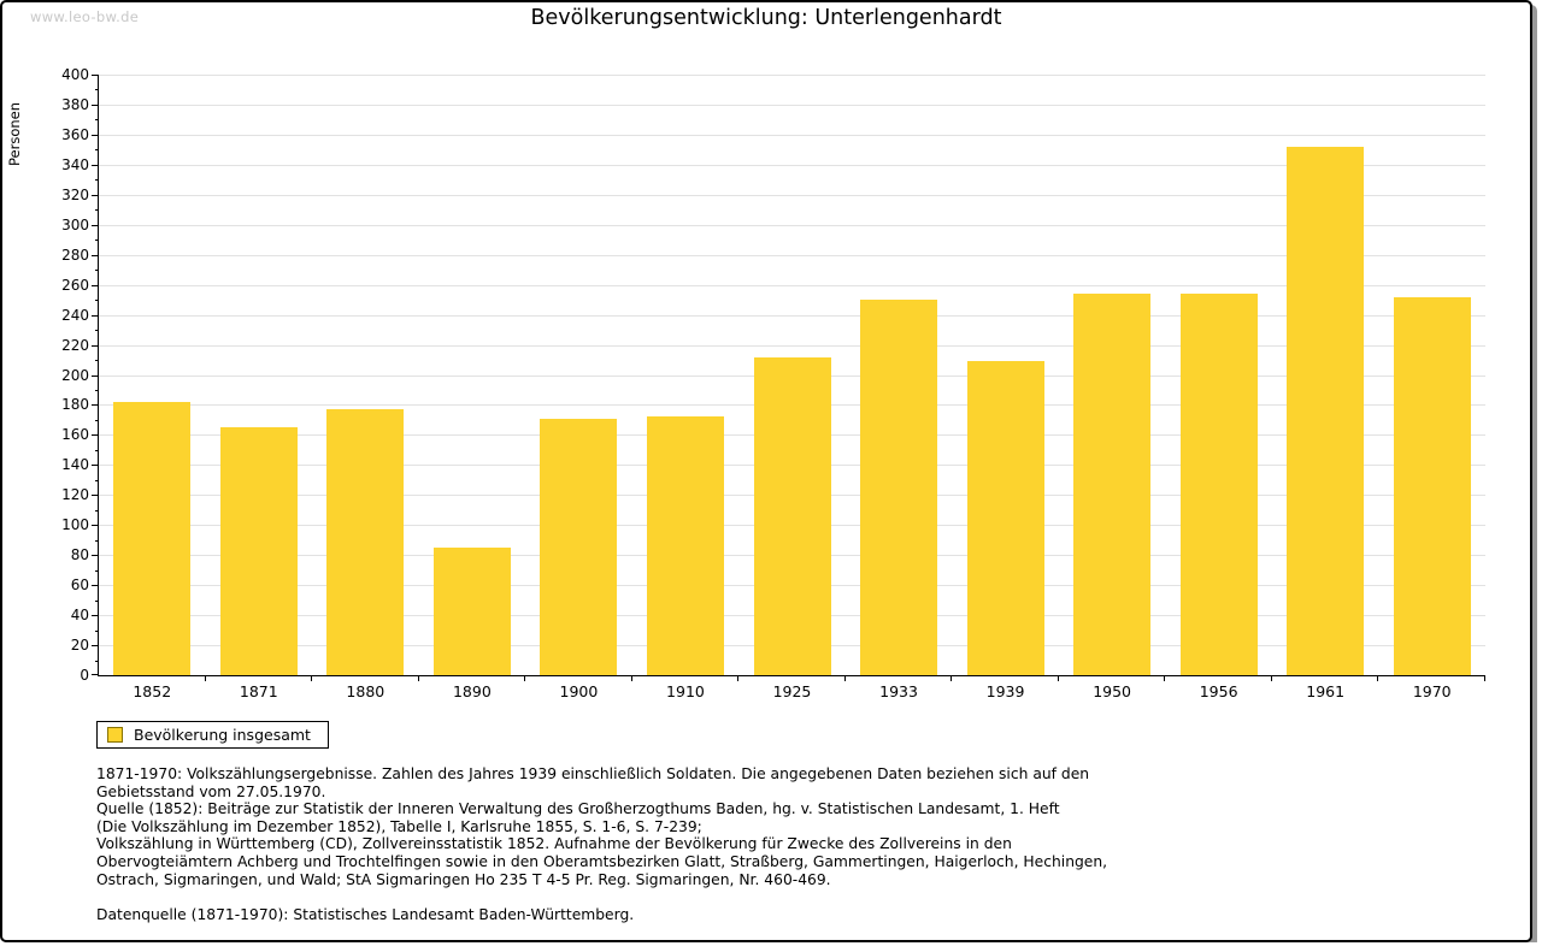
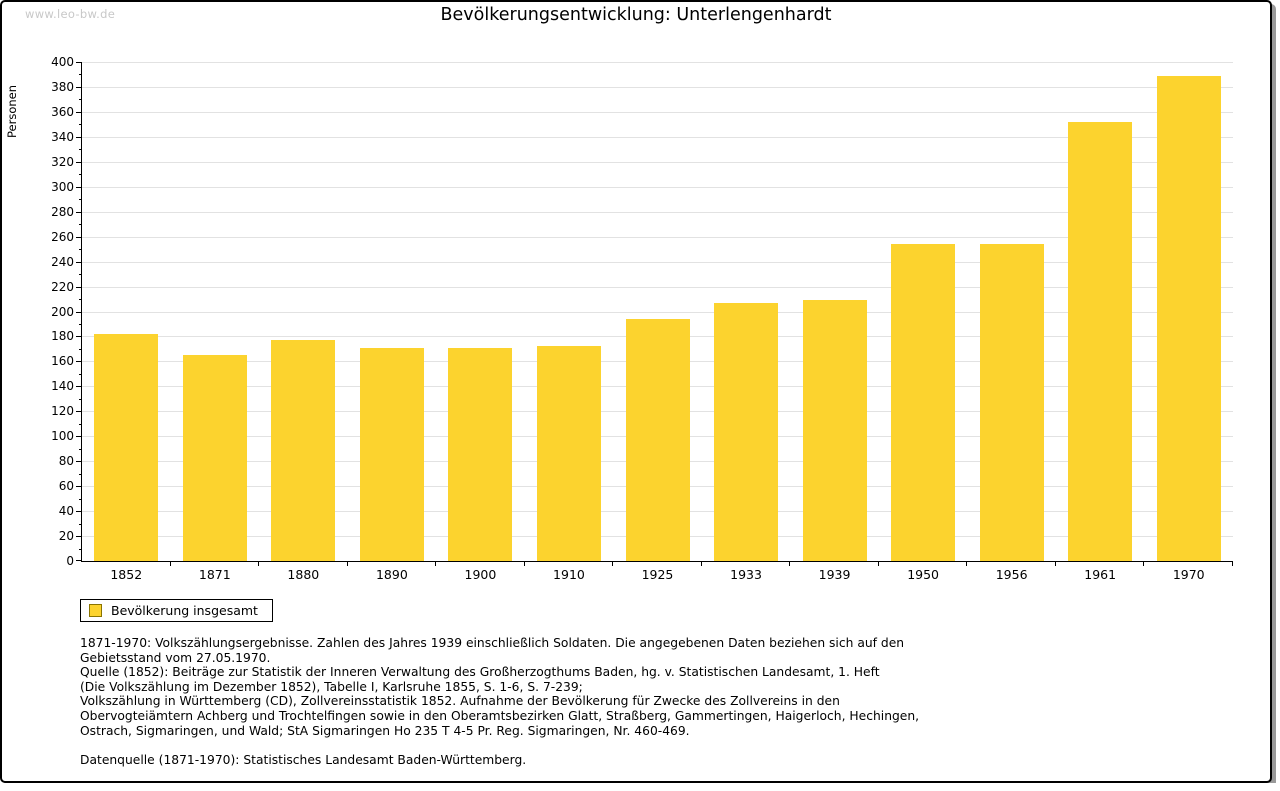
1890: 85 -> 171
1925: 212 -> 194
1933: 250 -> 207
1970: 252 -> 389
